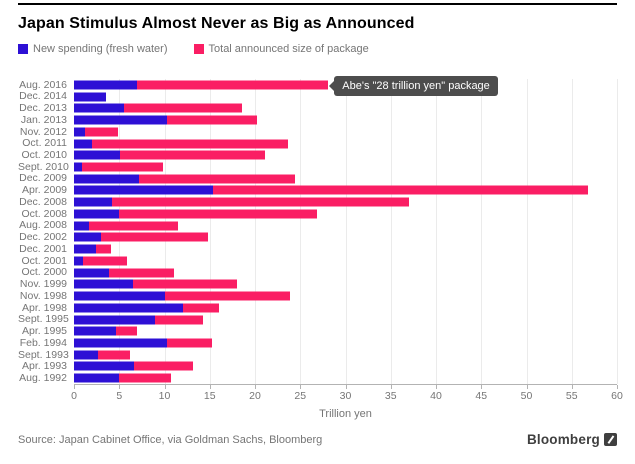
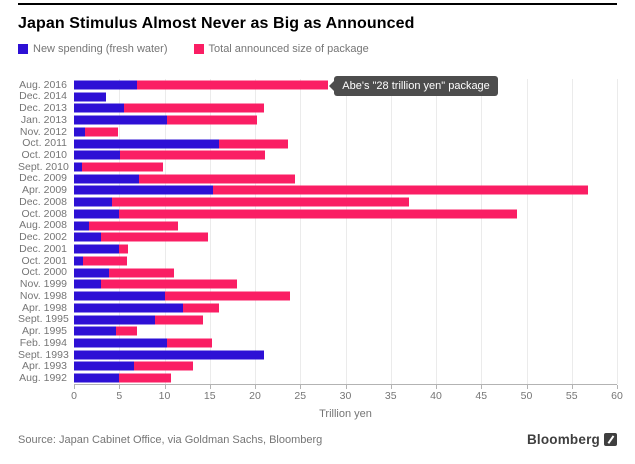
Total announced size of package/Dec. 2013: 19 -> 21
New spending (fresh water)/Oct. 2011: 2 -> 16
Total announced size of package/Oct. 2008: 27 -> 49
New spending (fresh water)/Dec. 2001: 2 -> 5
Total announced size of package/Dec. 2001: 4 -> 6
New spending (fresh water)/Nov. 1999: 6 -> 3
New spending (fresh water)/Sept. 1993: 3 -> 21
